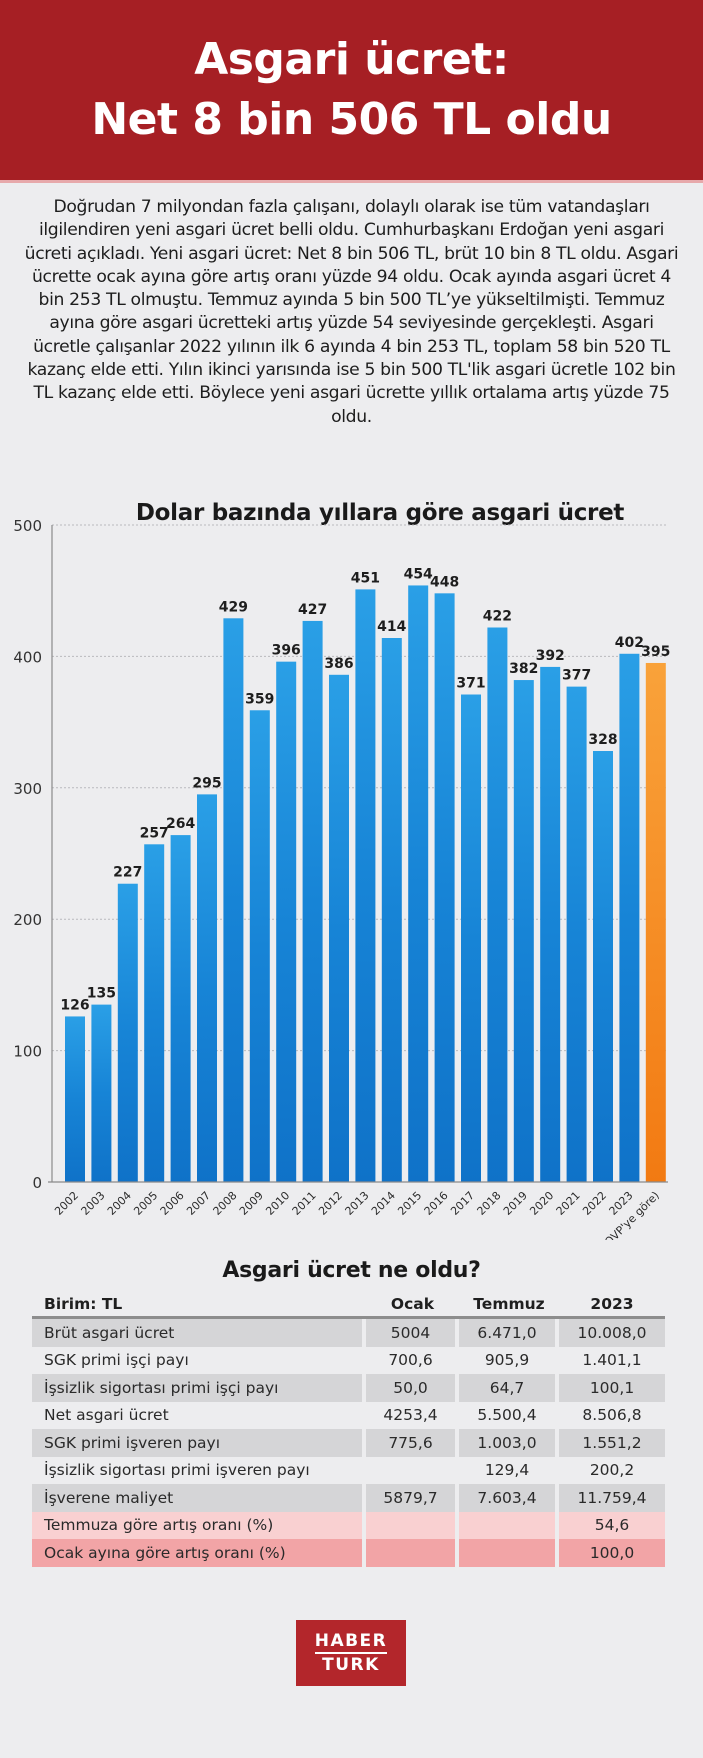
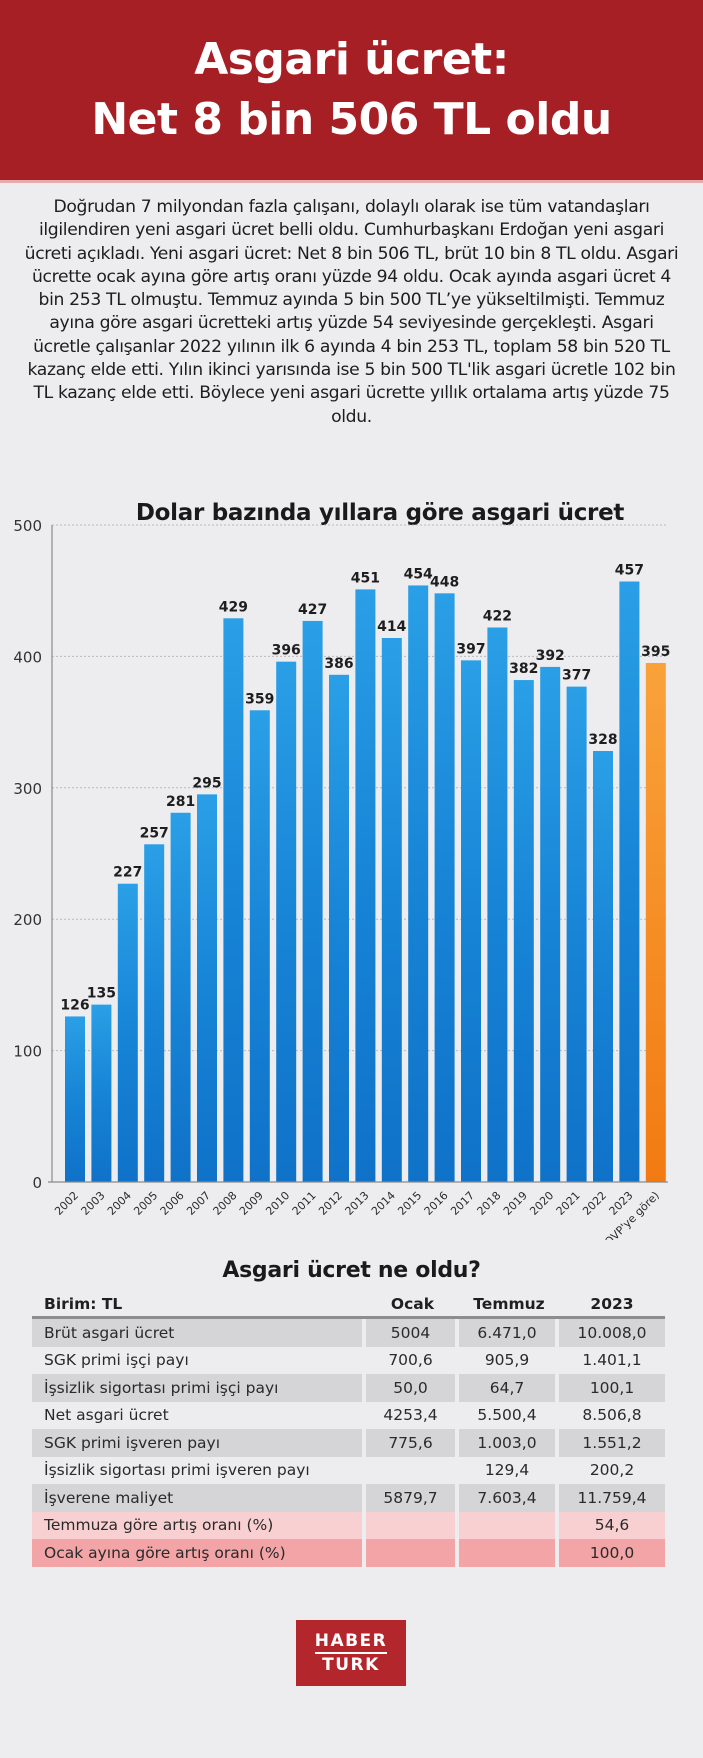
2006: 264 -> 281
2017: 371 -> 397
2023: 402 -> 457
